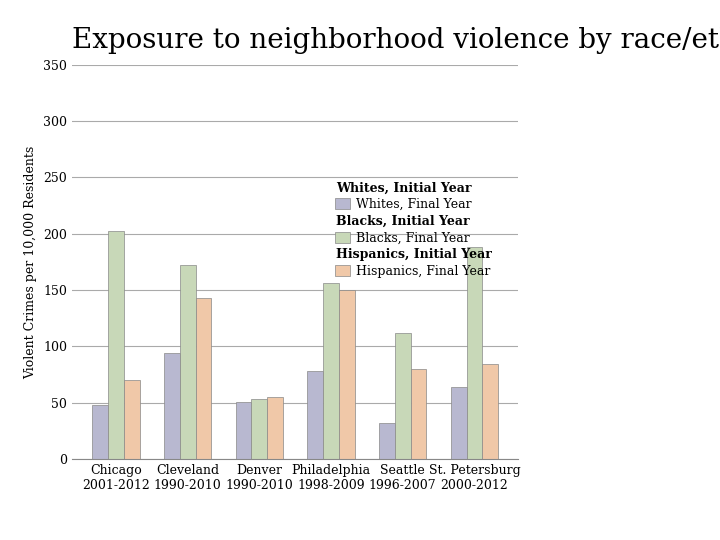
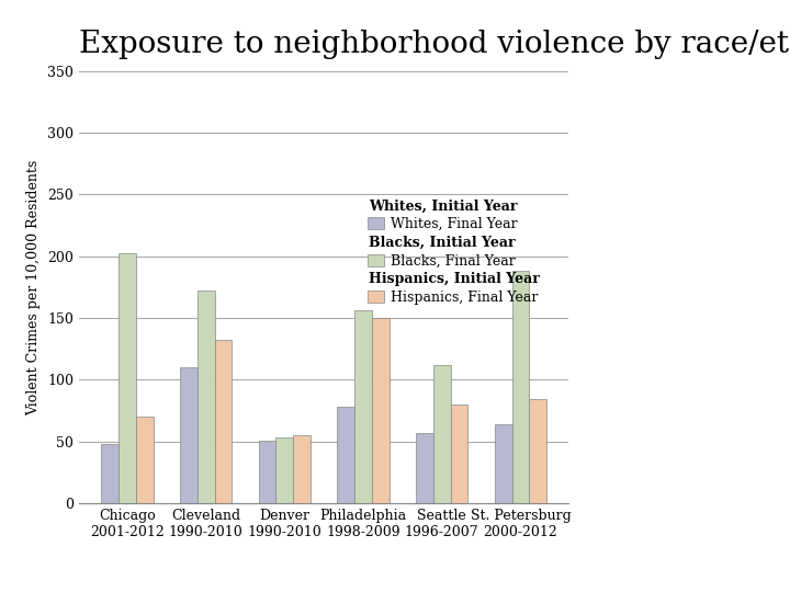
Whites, Final Year/Cleveland 1990-2010: 94 -> 110
Hispanics, Final Year/Cleveland 1990-2010: 143 -> 132
Whites, Final Year/Seattle 1996-2007: 32 -> 57
